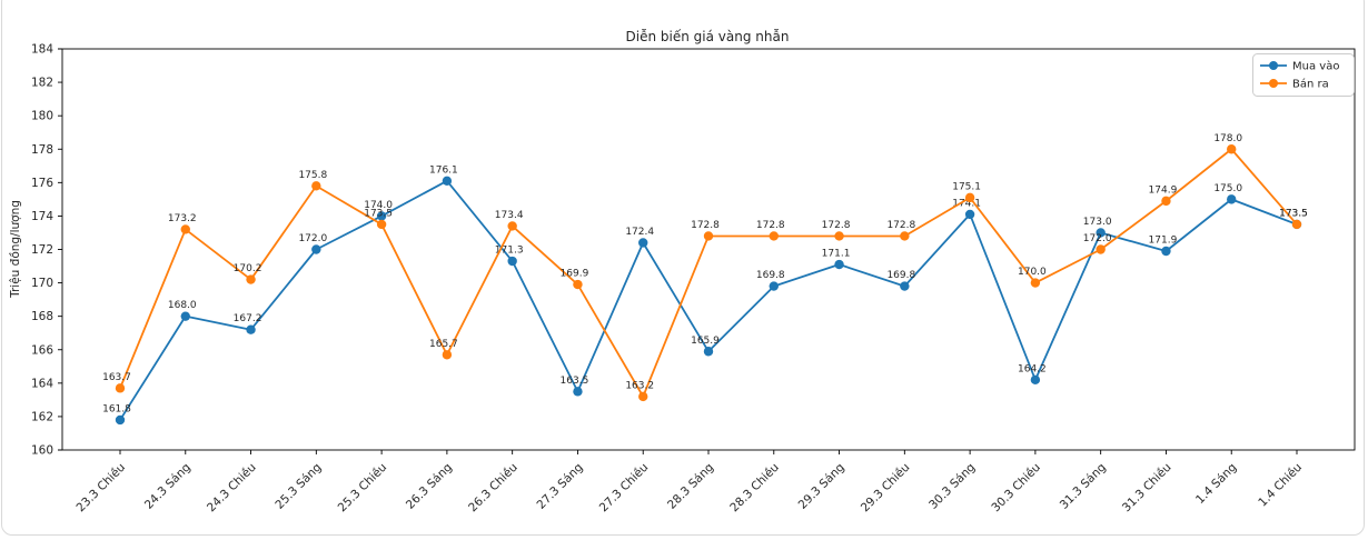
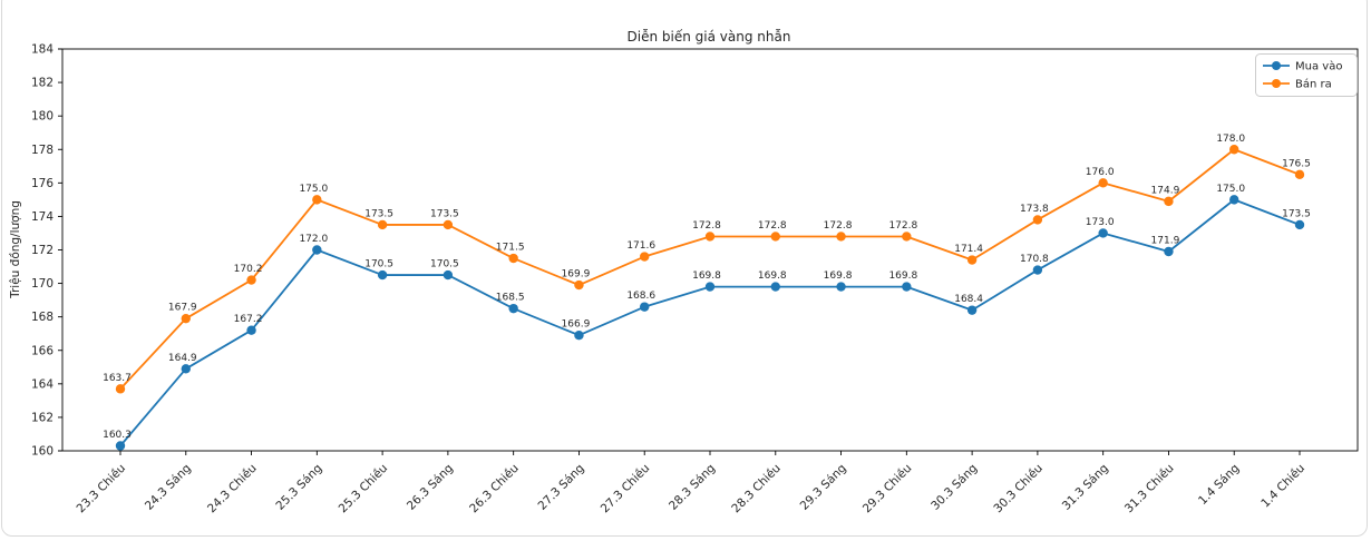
Mua vào/23.3 Chiều: 161.8 -> 160.3
Mua vào/24.3 Sáng: 168.0 -> 164.9
Bán ra/24.3 Sáng: 173.2 -> 167.9
Bán ra/25.3 Sáng: 175.8 -> 175.0
Mua vào/25.3 Chiều: 174.0 -> 170.5
Mua vào/26.3 Sáng: 176.1 -> 170.5
Bán ra/26.3 Sáng: 165.7 -> 173.5
Mua vào/26.3 Chiều: 171.3 -> 168.5
Bán ra/26.3 Chiều: 173.4 -> 171.5
Mua vào/27.3 Sáng: 163.5 -> 166.9
Mua vào/27.3 Chiều: 172.4 -> 168.6
Bán ra/27.3 Chiều: 163.2 -> 171.6
Mua vào/28.3 Sáng: 165.9 -> 169.8
Mua vào/29.3 Sáng: 171.1 -> 169.8
Mua vào/30.3 Sáng: 174.1 -> 168.4
Bán ra/30.3 Sáng: 175.1 -> 171.4
Mua vào/30.3 Chiều: 164.2 -> 170.8
Bán ra/30.3 Chiều: 170.0 -> 173.8
Bán ra/31.3 Sáng: 172.0 -> 176.0
Bán ra/1.4 Chiều: 173.5 -> 176.5
